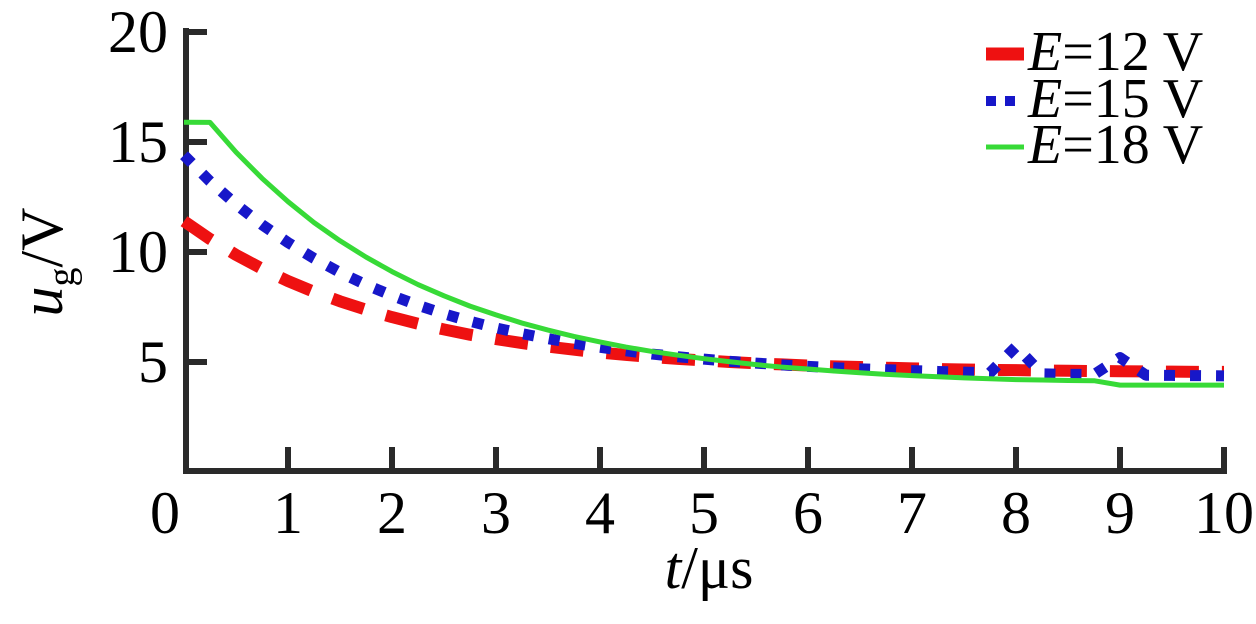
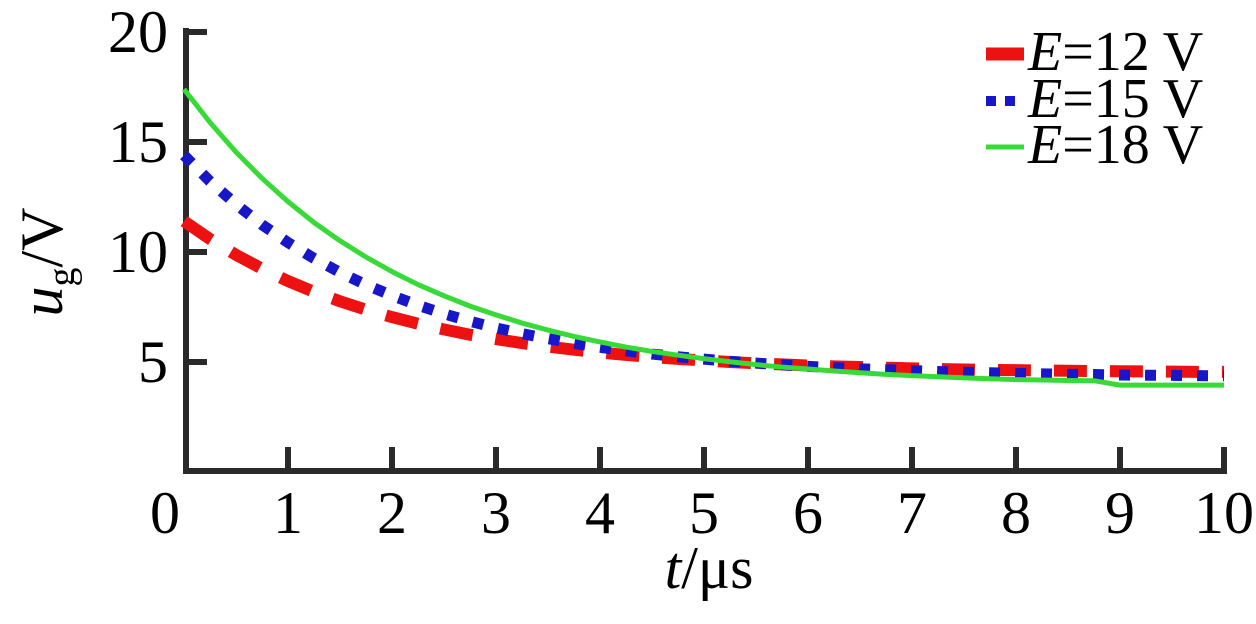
E=18 V/0: 15.9 -> 17.4
E=15 V/8: 5.7 -> 4.5
E=15 V/9: 5.2 -> 4.4
